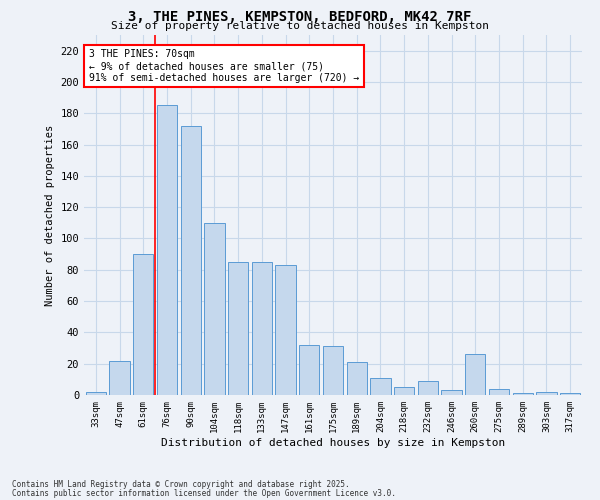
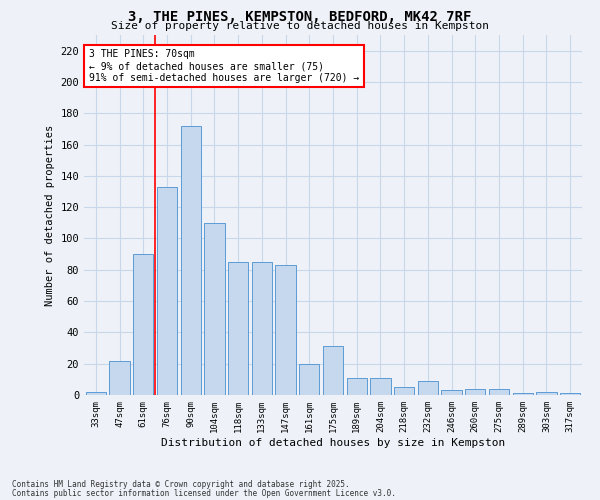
76sqm: 185 -> 133
161sqm: 32 -> 20
189sqm: 21 -> 11
260sqm: 26 -> 4
